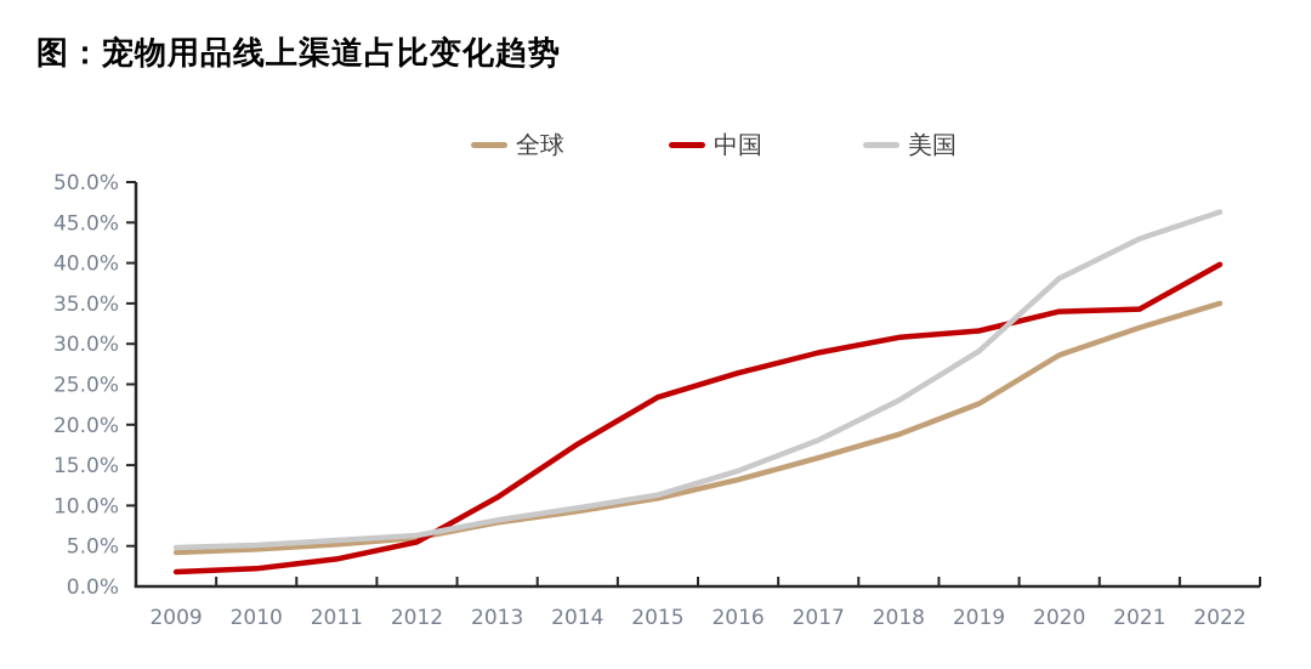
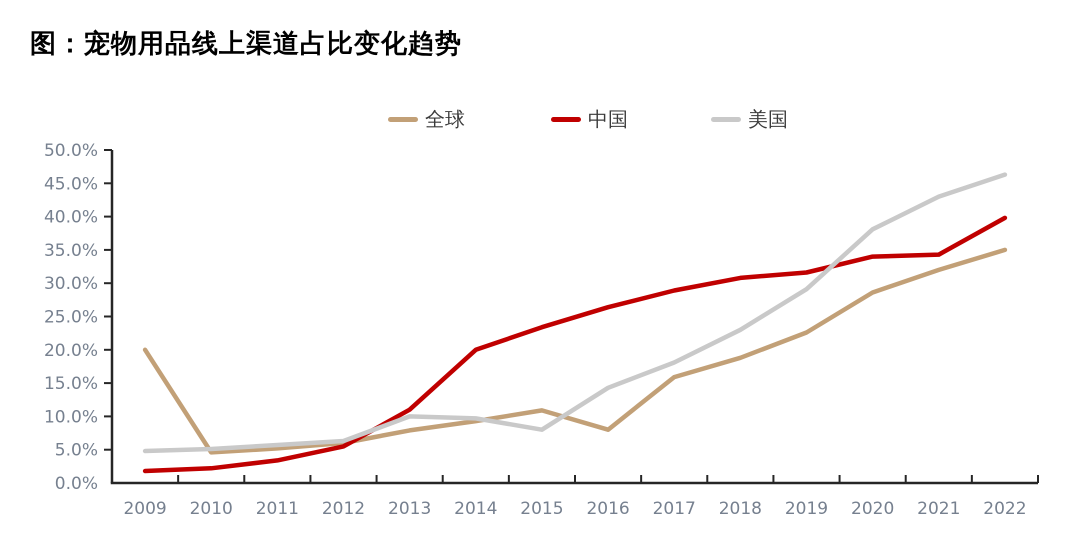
全球/2009: 4% -> 20%
美国/2013: 8% -> 10%
中国/2014: 18% -> 20%
美国/2015: 11% -> 8%
全球/2016: 13% -> 8%
